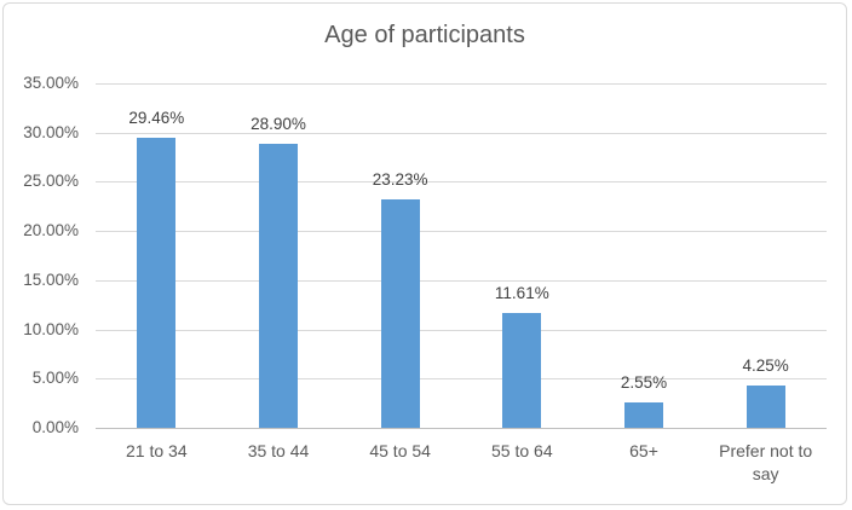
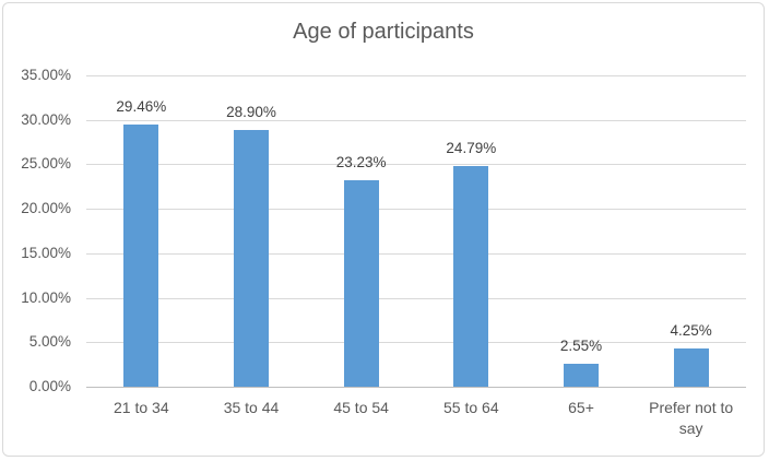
55 to 64: 11.61% -> 24.79%
